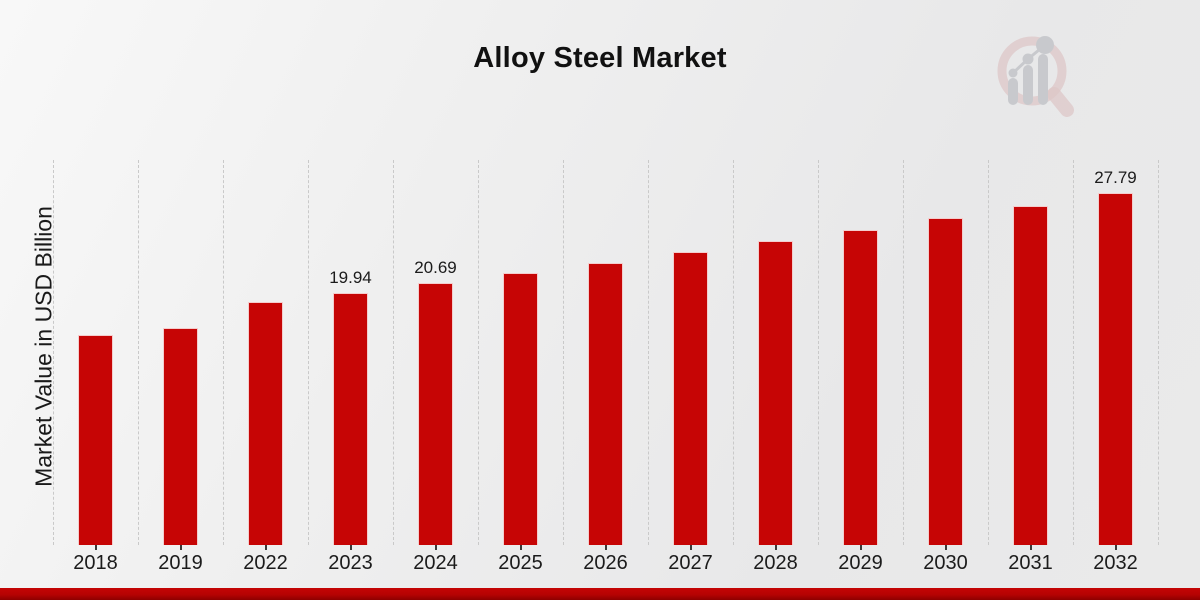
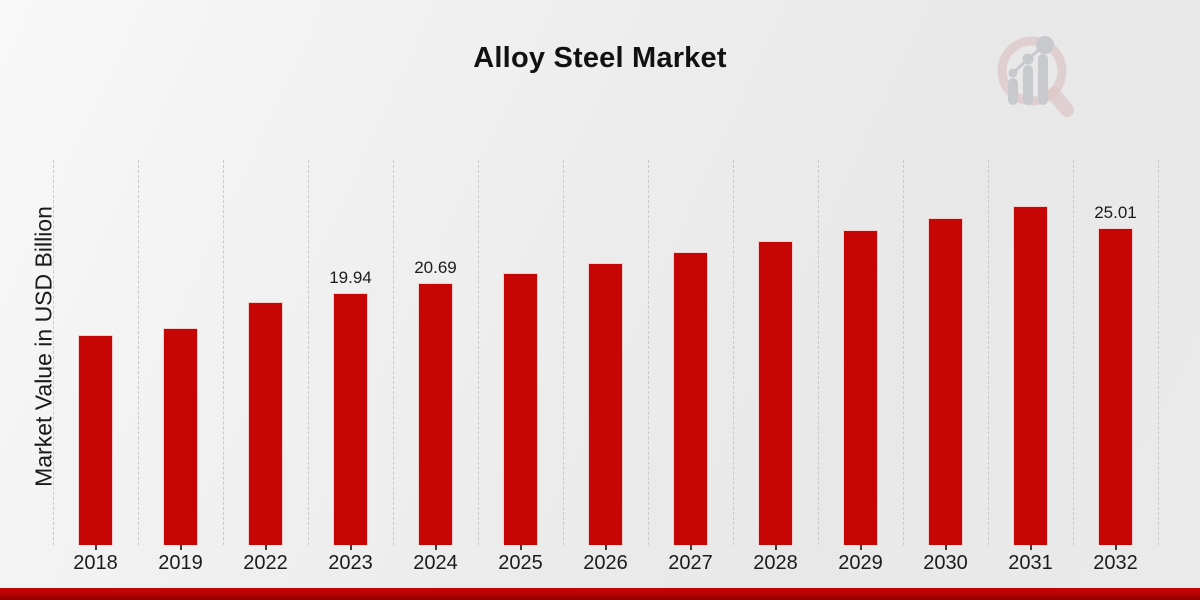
2032: 27.79 -> 25.01
